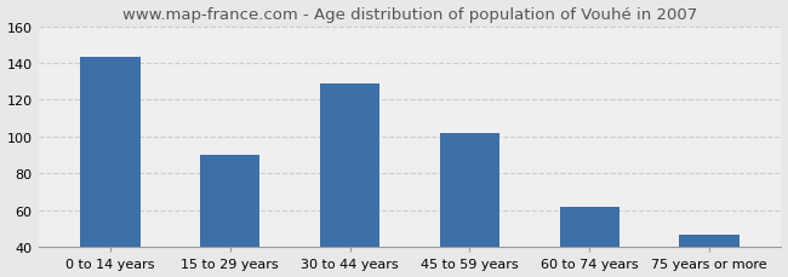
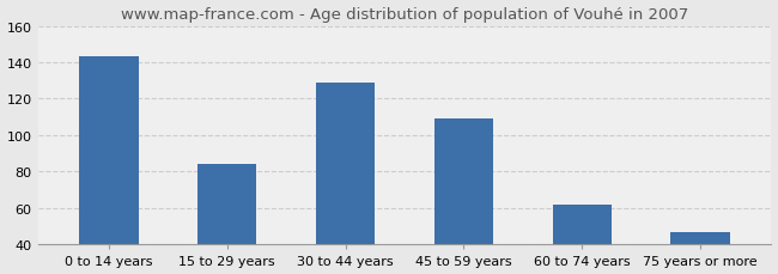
15 to 29 years: 90 -> 84
45 to 59 years: 102 -> 109
